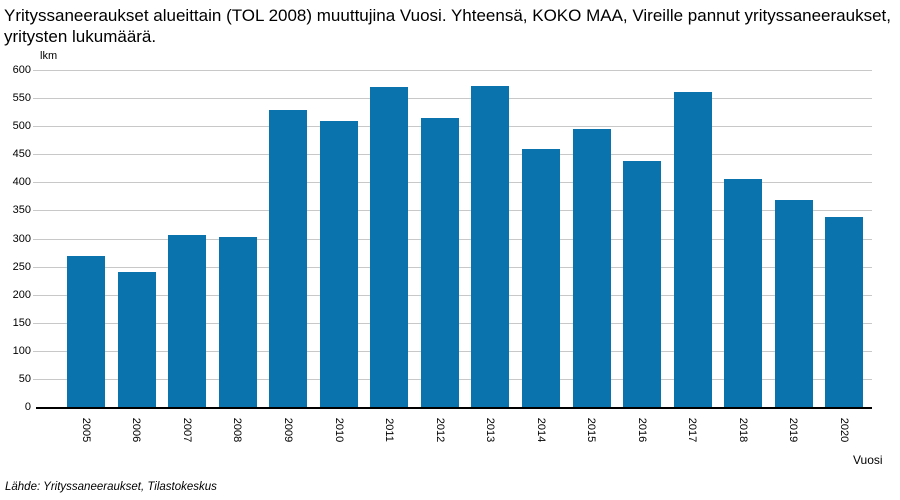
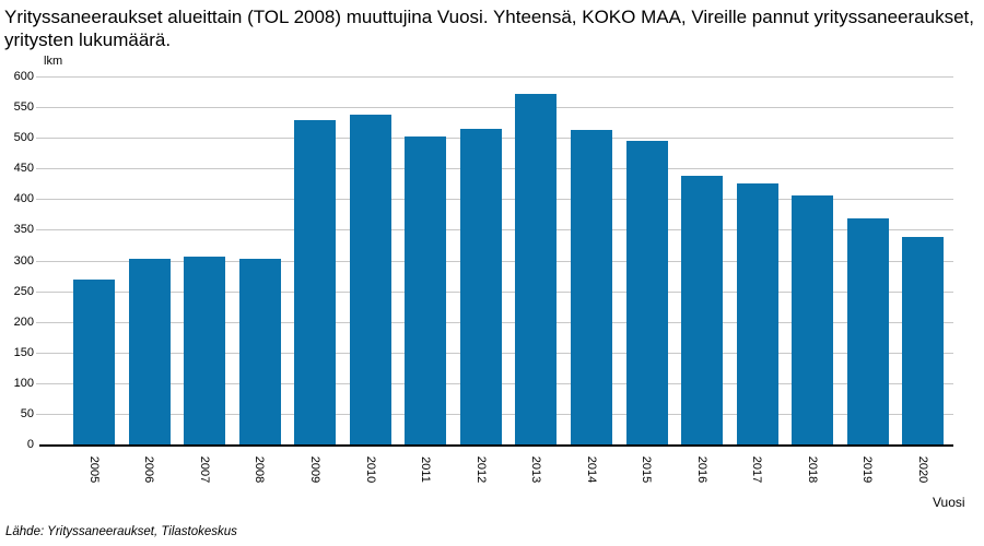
2006: 240 -> 300
2010: 510 -> 540
2011: 570 -> 500
2014: 460 -> 510
2017: 560 -> 420
